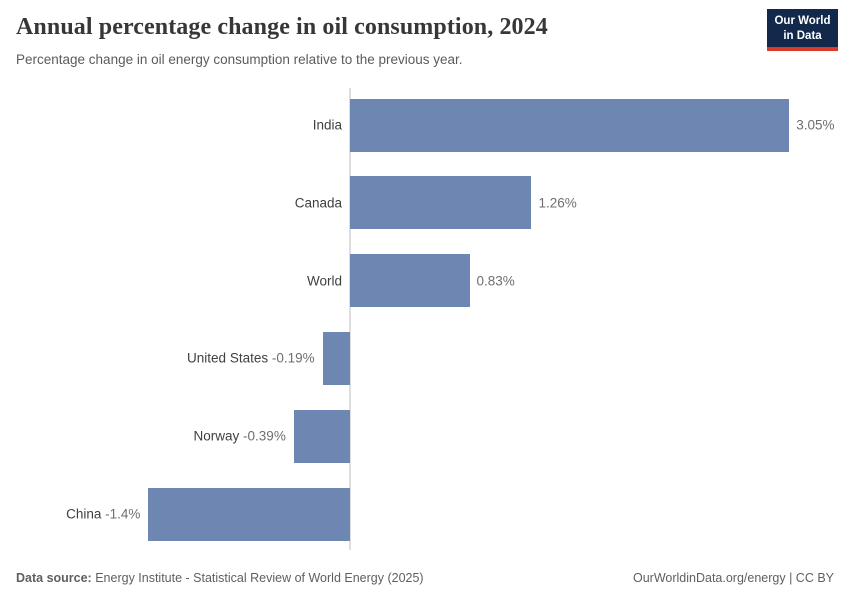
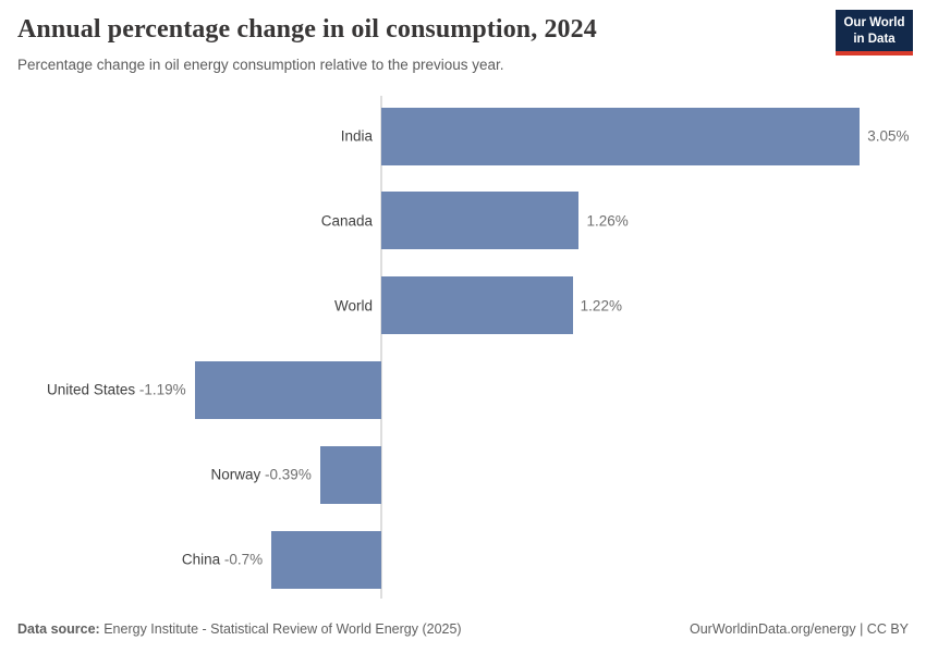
World: 0.83% -> 1.22%
United States: -0.19% -> -1.19%
China: -1.4% -> -0.7%
